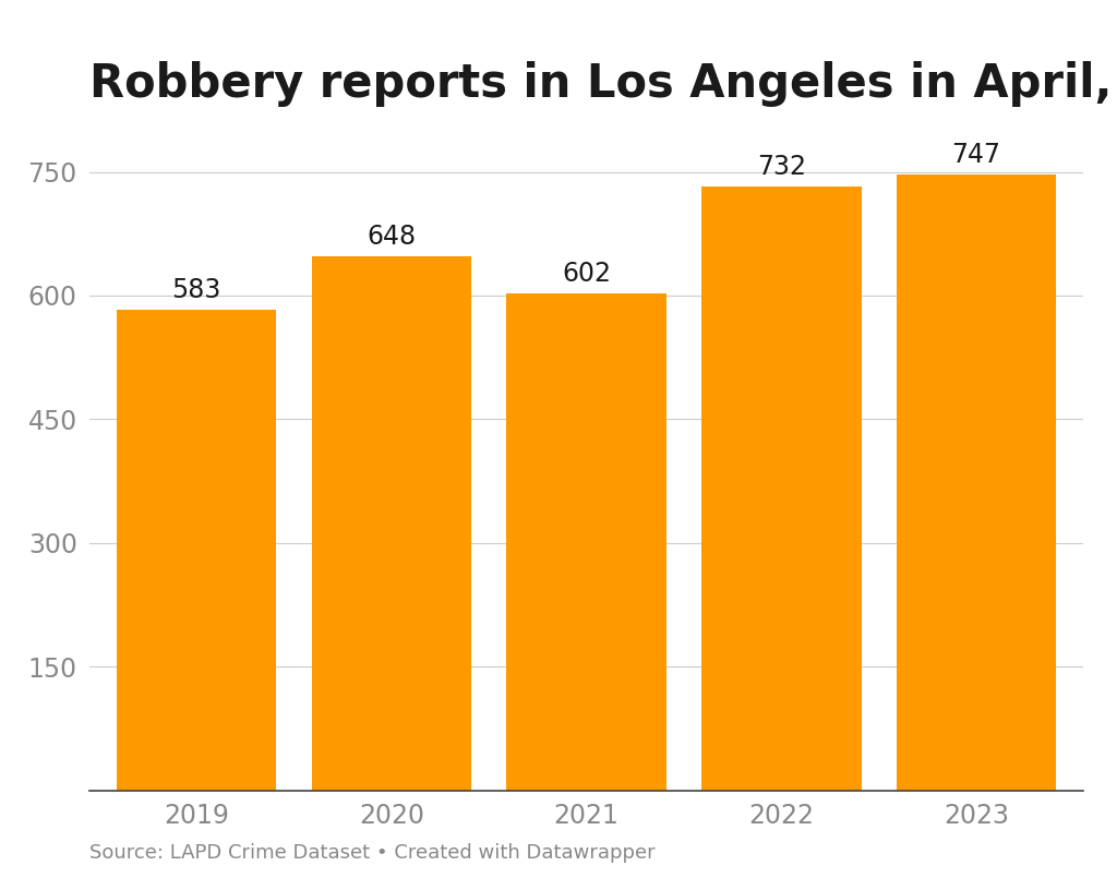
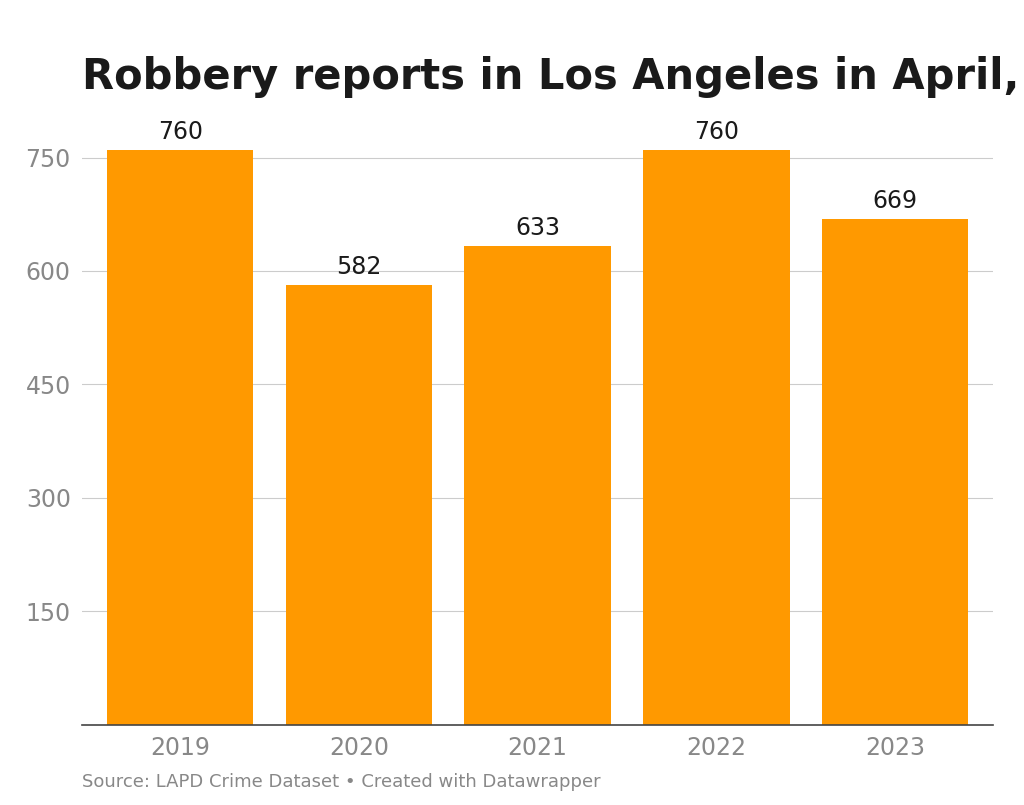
2019: 583 -> 760
2020: 648 -> 582
2021: 602 -> 633
2022: 732 -> 760
2023: 747 -> 669
